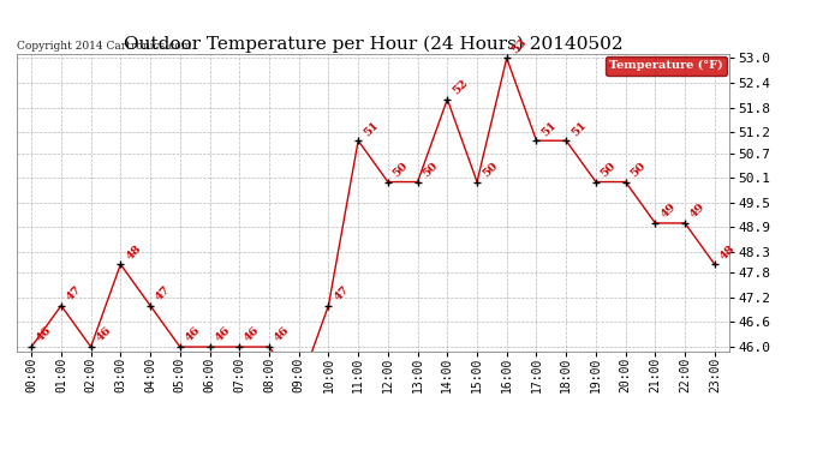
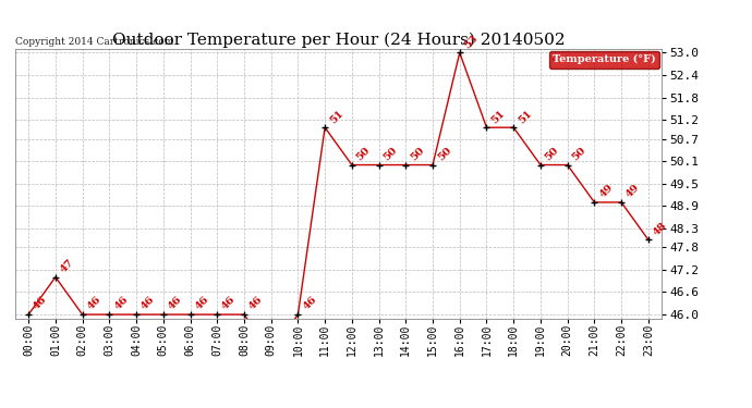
03:00: 48 -> 46
04:00: 47 -> 46
10:00: 47 -> 46
14:00: 52 -> 50
